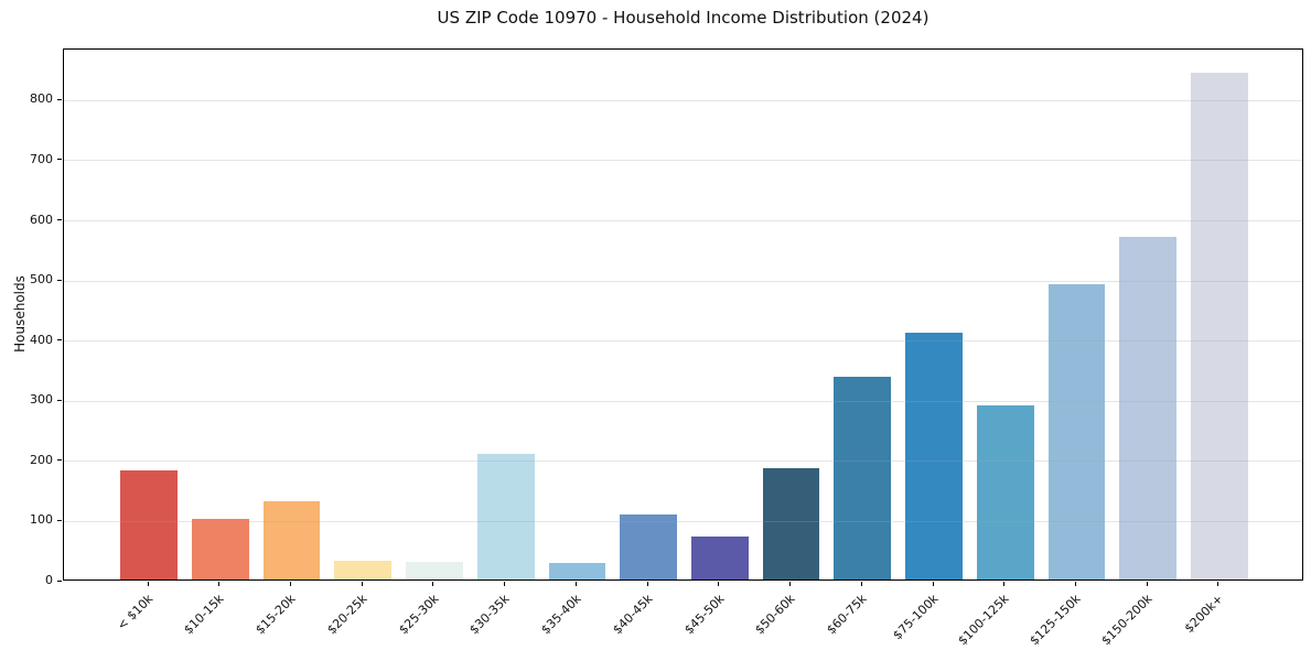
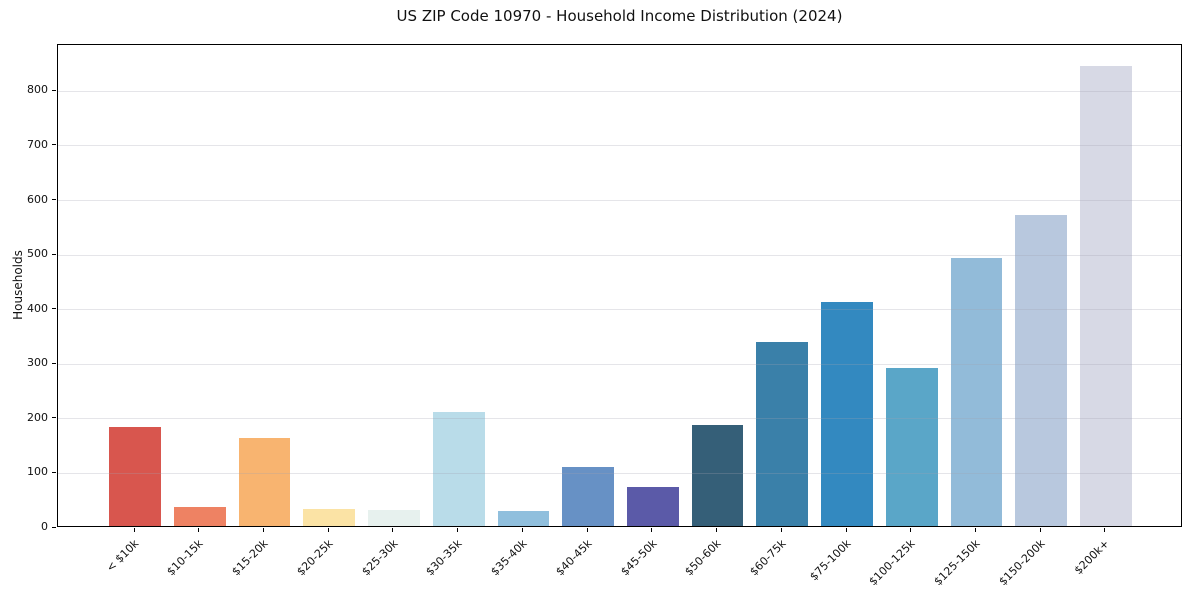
$10-15k: 100 -> 30
$15-20k: 130 -> 160
